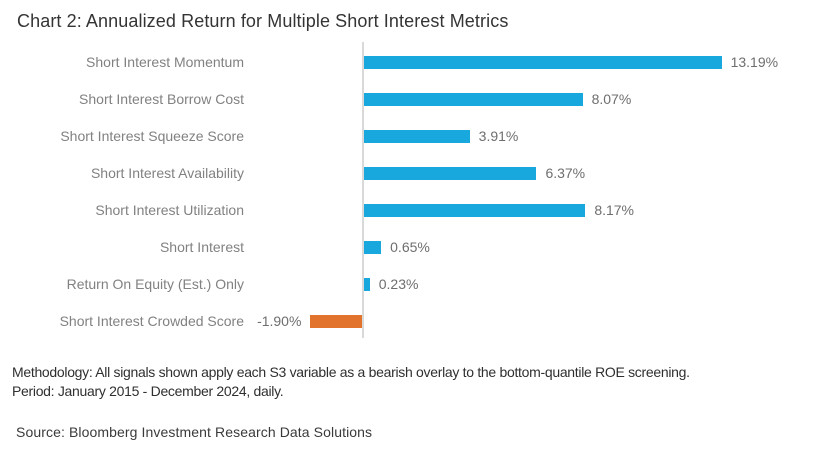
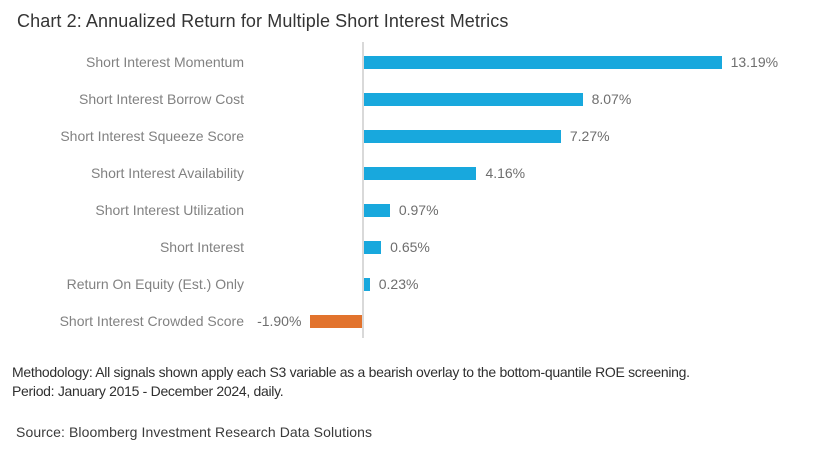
Short Interest Squeeze Score: 3.91% -> 7.27%
Short Interest Availability: 6.37% -> 4.16%
Short Interest Utilization: 8.17% -> 0.97%
